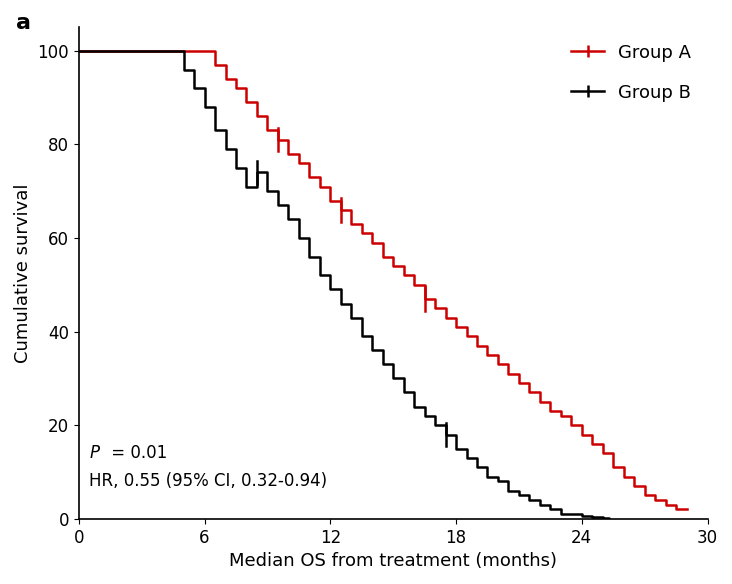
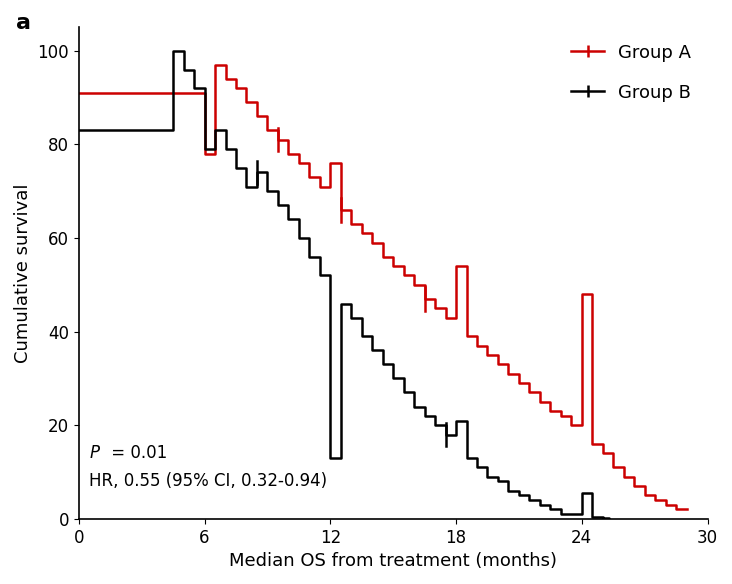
Group A/0: 100 -> 91
Group B/0: 100.0 -> 83.0
Group A/6: 100 -> 78
Group B/6: 88.0 -> 79.0
Group A/12: 68 -> 76
Group B/12: 49.0 -> 13.0
Group A/18: 41 -> 54
Group B/18: 15.0 -> 21.0
Group A/24: 18 -> 48
Group B/24: 0.5 -> 5.5
